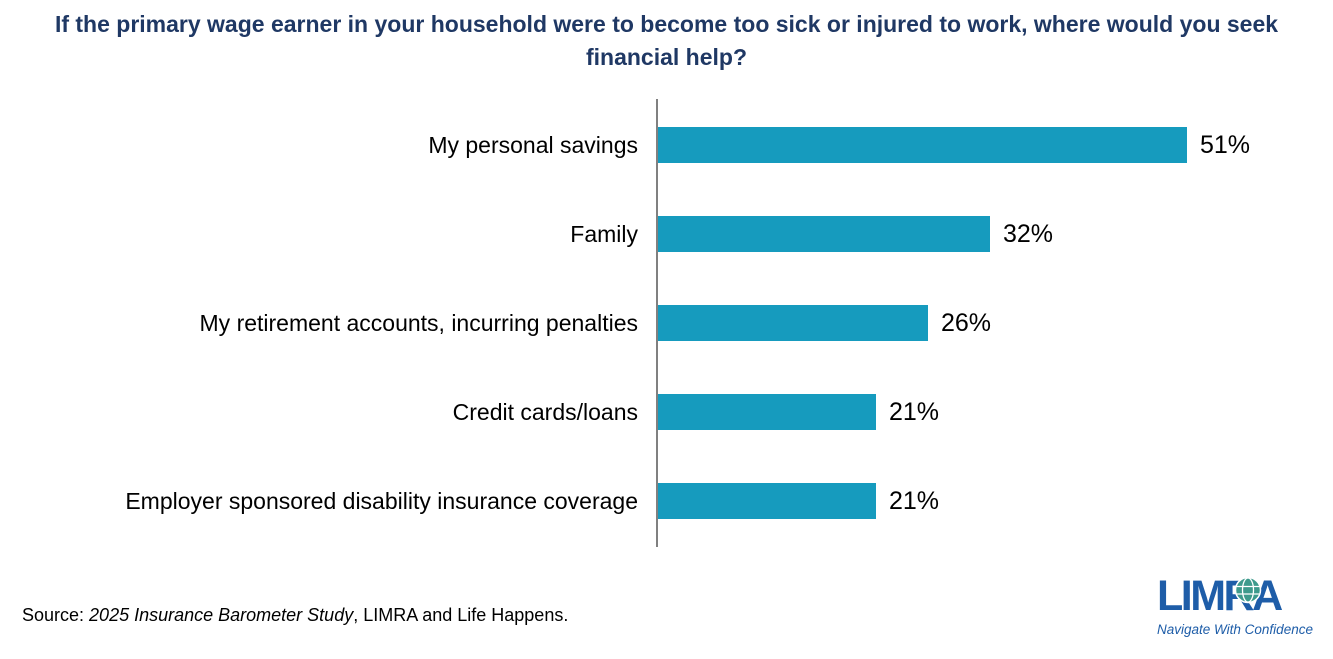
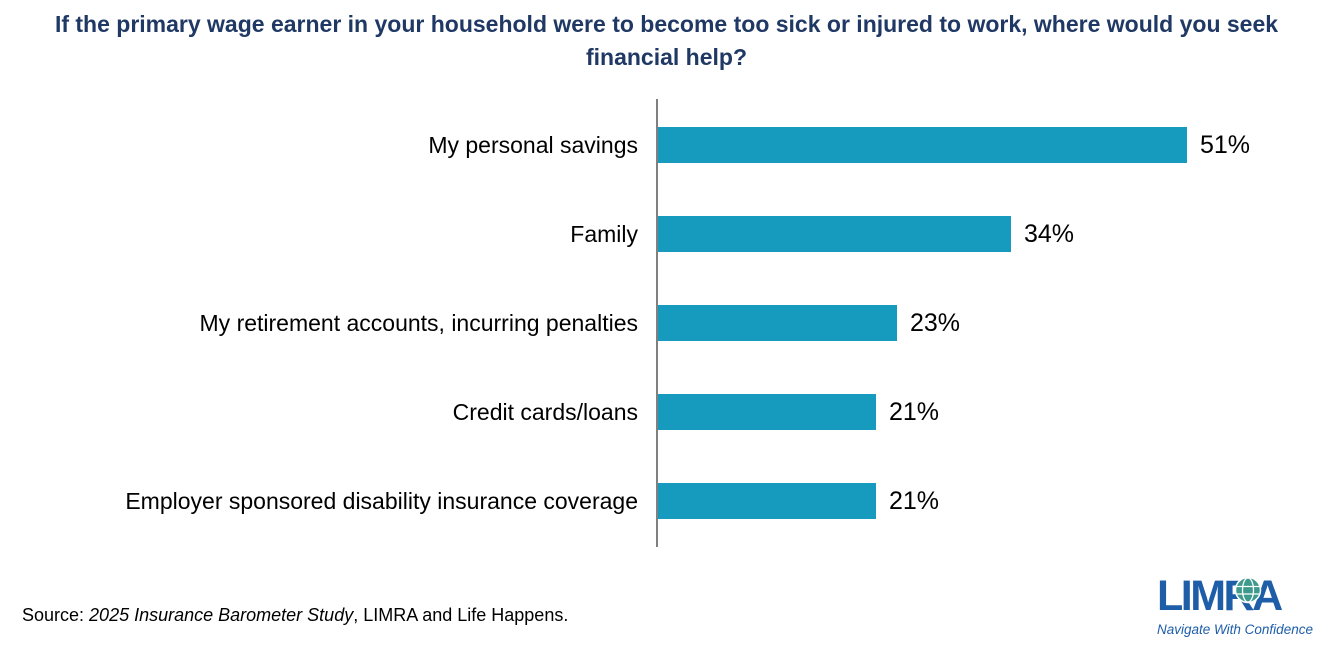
Family: 32% -> 34%
My retirement accounts, incurring penalties: 26% -> 23%
